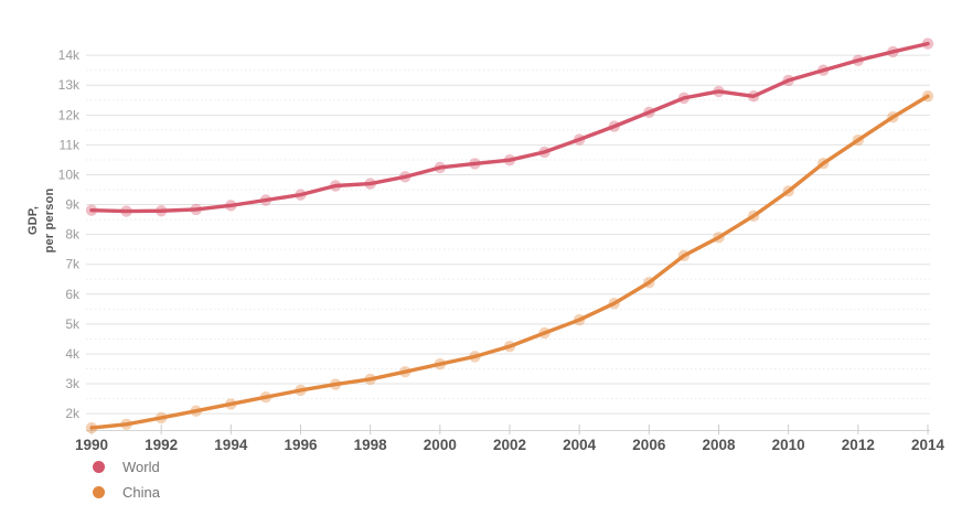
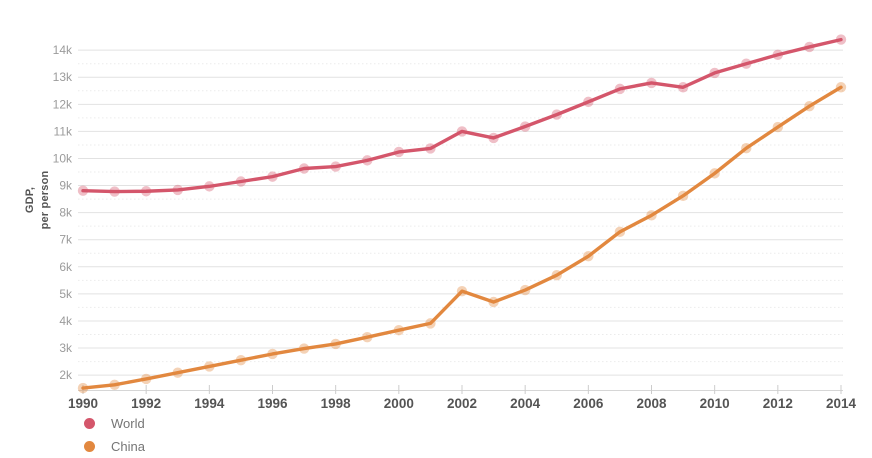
World/2002: 10.5k -> 11.0k
China/2002: 4.2k -> 5.1k
